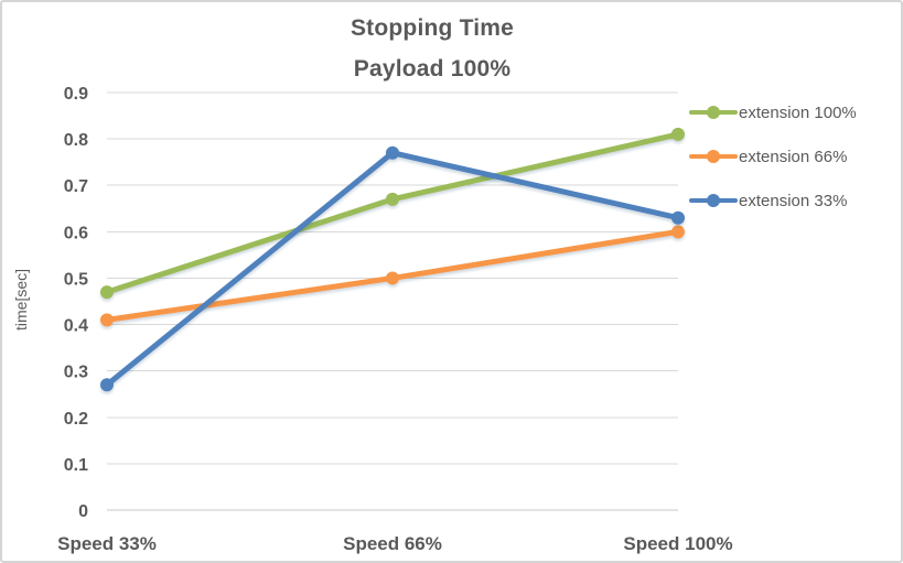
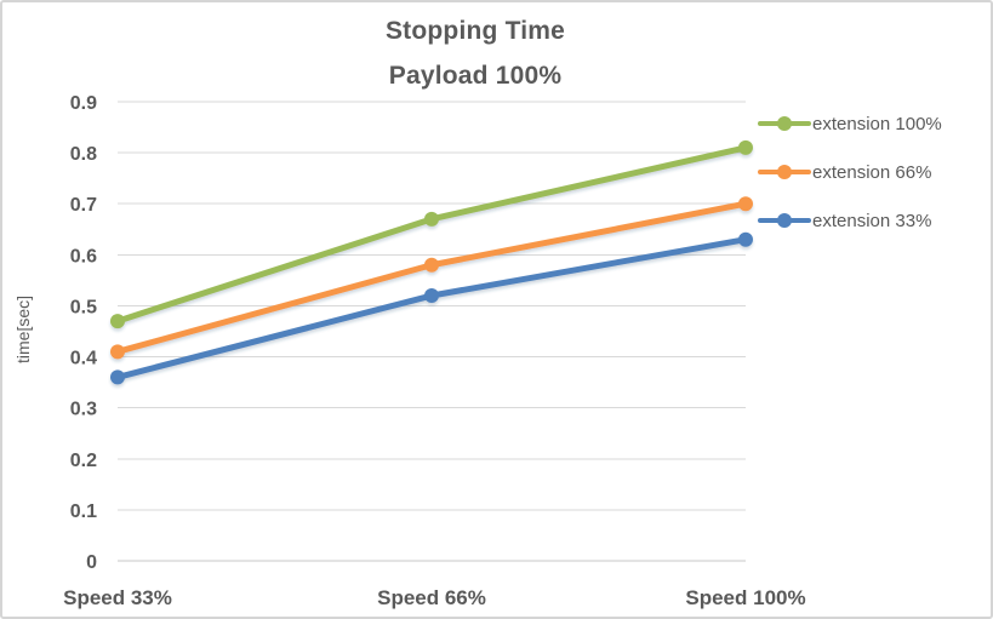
extension 33%/Speed 33%: 0.27 -> 0.36
extension 66%/Speed 66%: 0.50 -> 0.58
extension 33%/Speed 66%: 0.77 -> 0.52
extension 66%/Speed 100%: 0.60 -> 0.70
